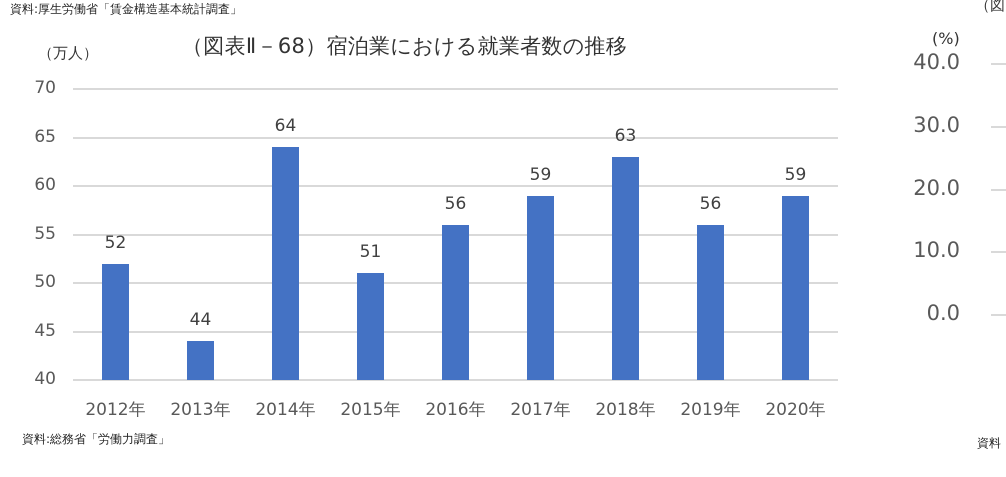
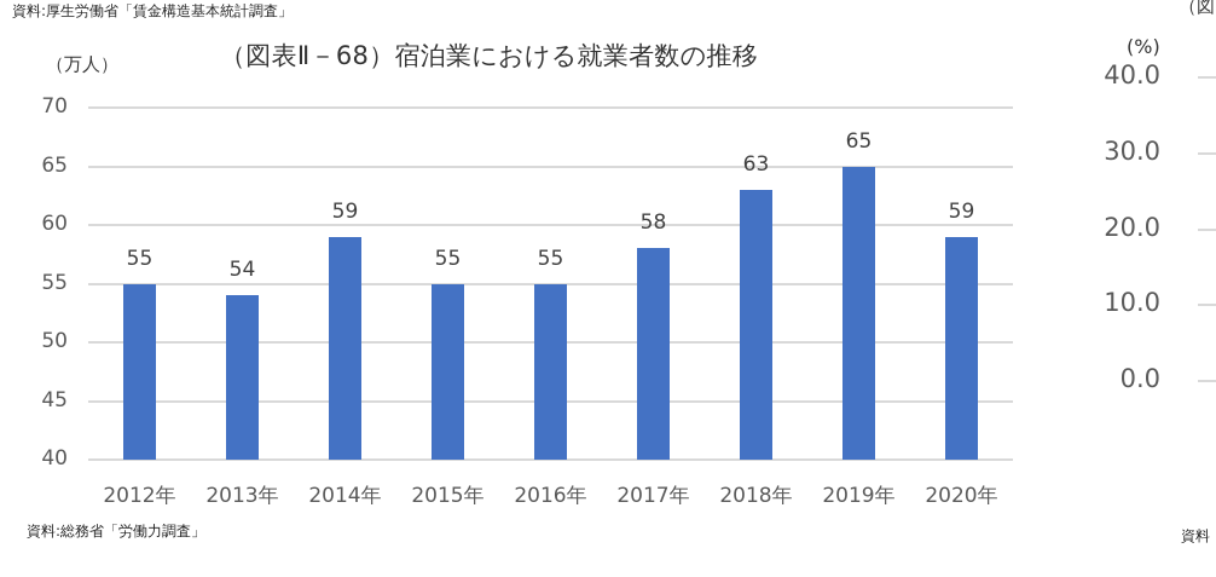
（図表Ⅱ－68）宿泊業における就業者数の推移/2012年: 52 -> 55
（図表Ⅱ－68）宿泊業における就業者数の推移/2013年: 44 -> 54
（図表Ⅱ－68）宿泊業における就業者数の推移/2014年: 64 -> 59
（図表Ⅱ－68）宿泊業における就業者数の推移/2015年: 51 -> 55
（図表Ⅱ－68）宿泊業における就業者数の推移/2016年: 56 -> 55
（図表Ⅱ－68）宿泊業における就業者数の推移/2017年: 59 -> 58
（図表Ⅱ－68）宿泊業における就業者数の推移/2019年: 56 -> 65
